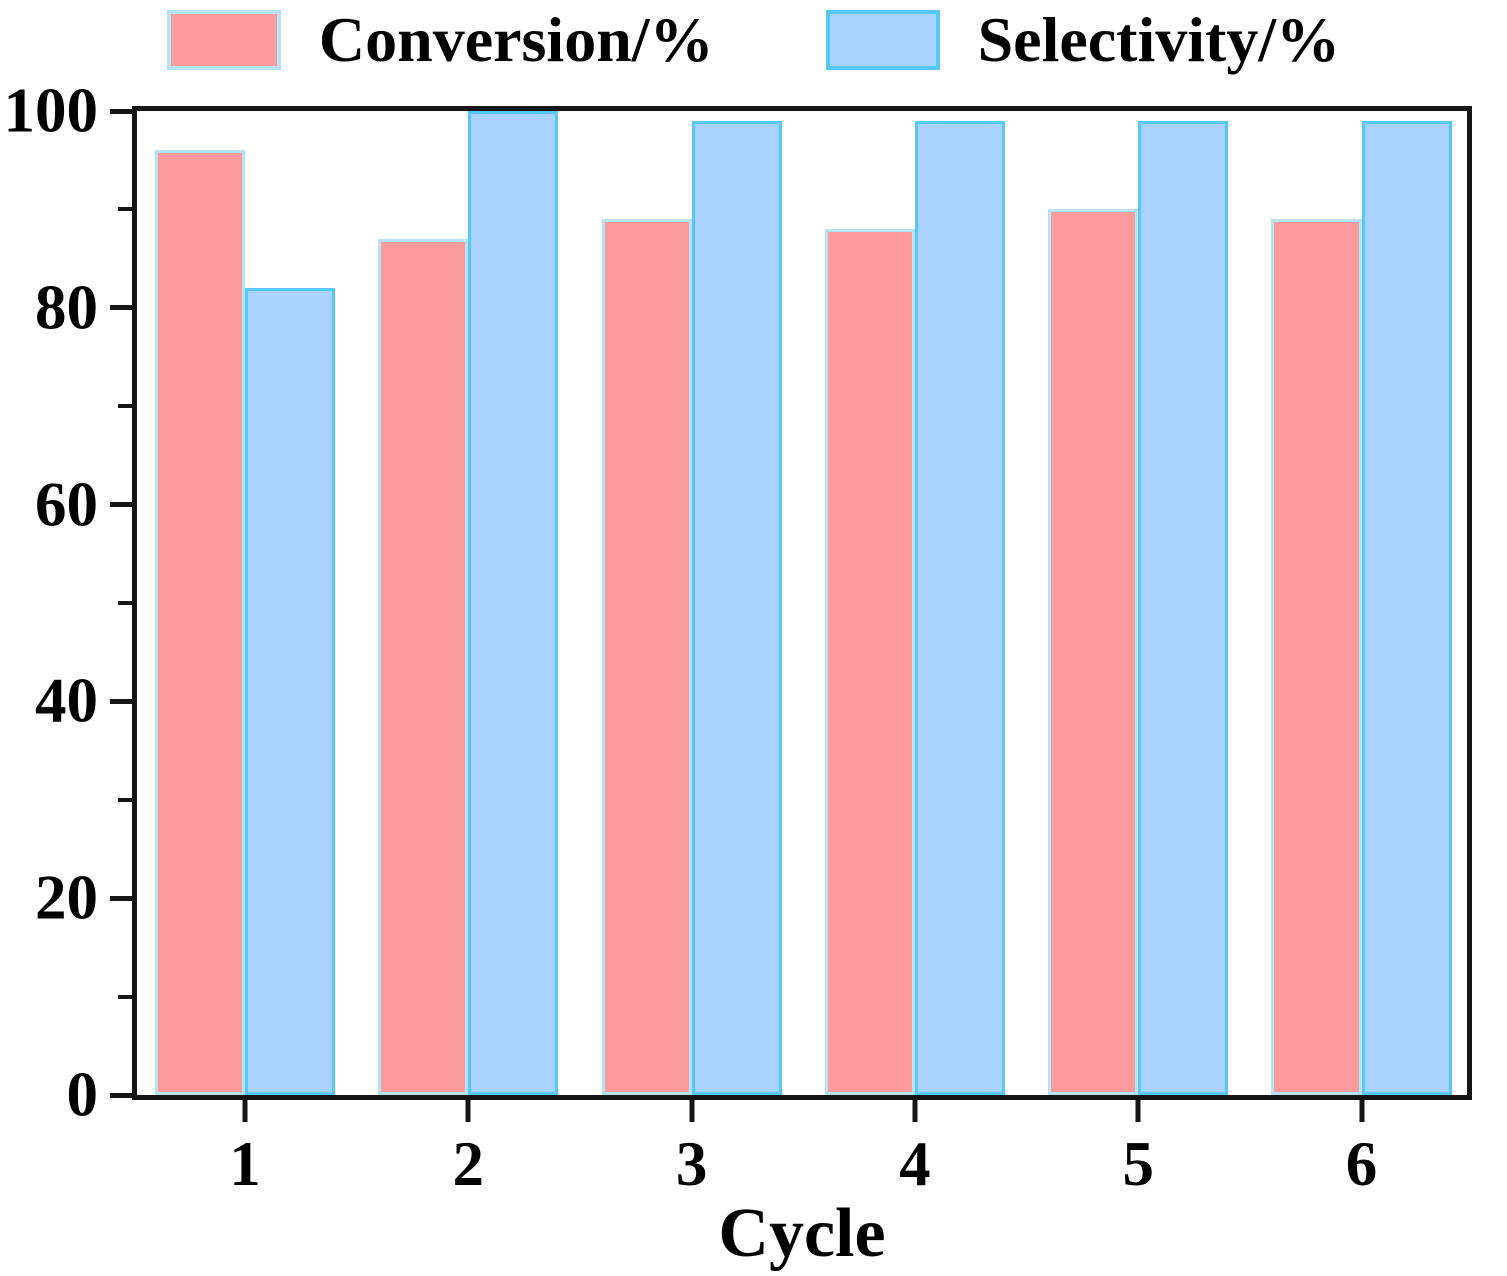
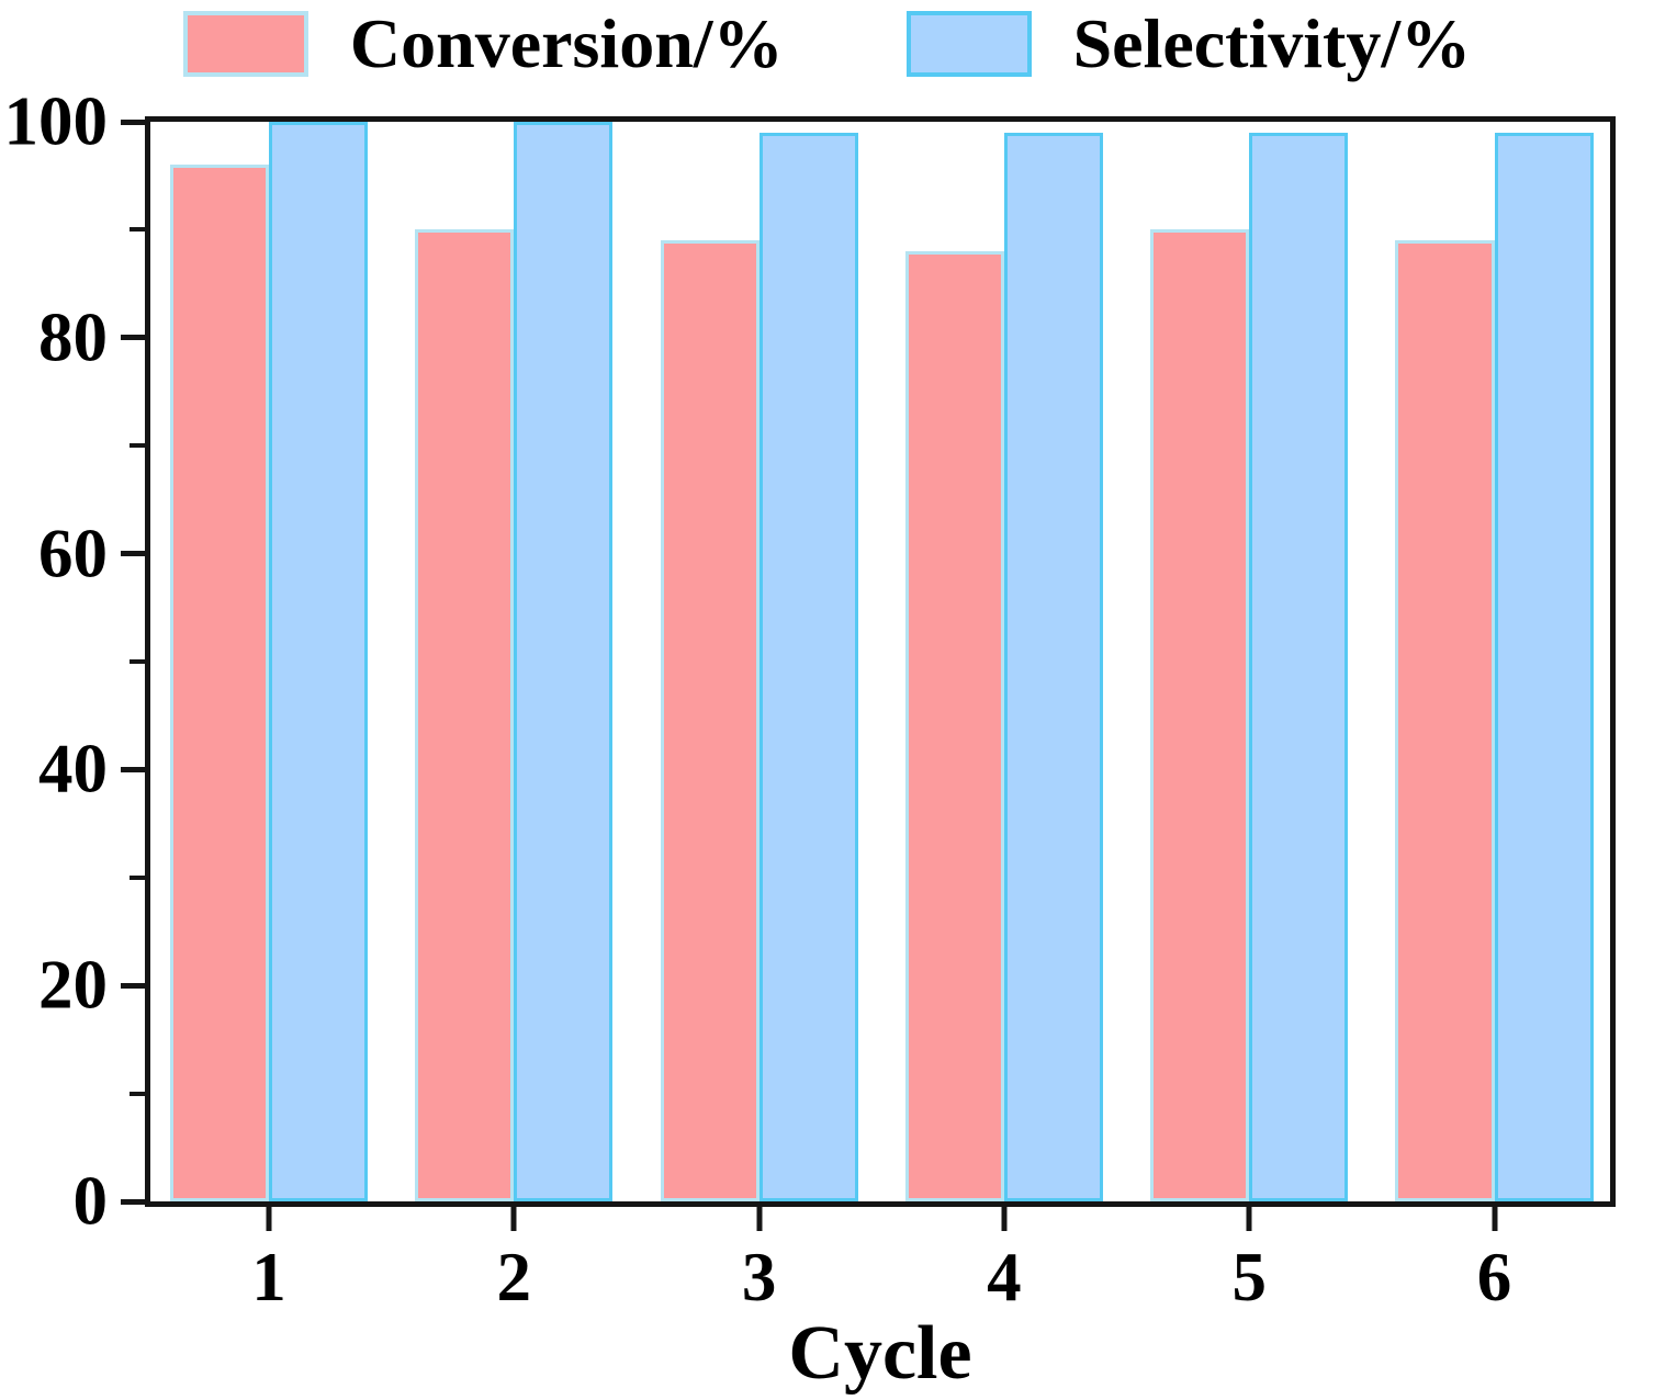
Selectivity/%/1: 82 -> 100
Conversion/%/2: 87 -> 90
